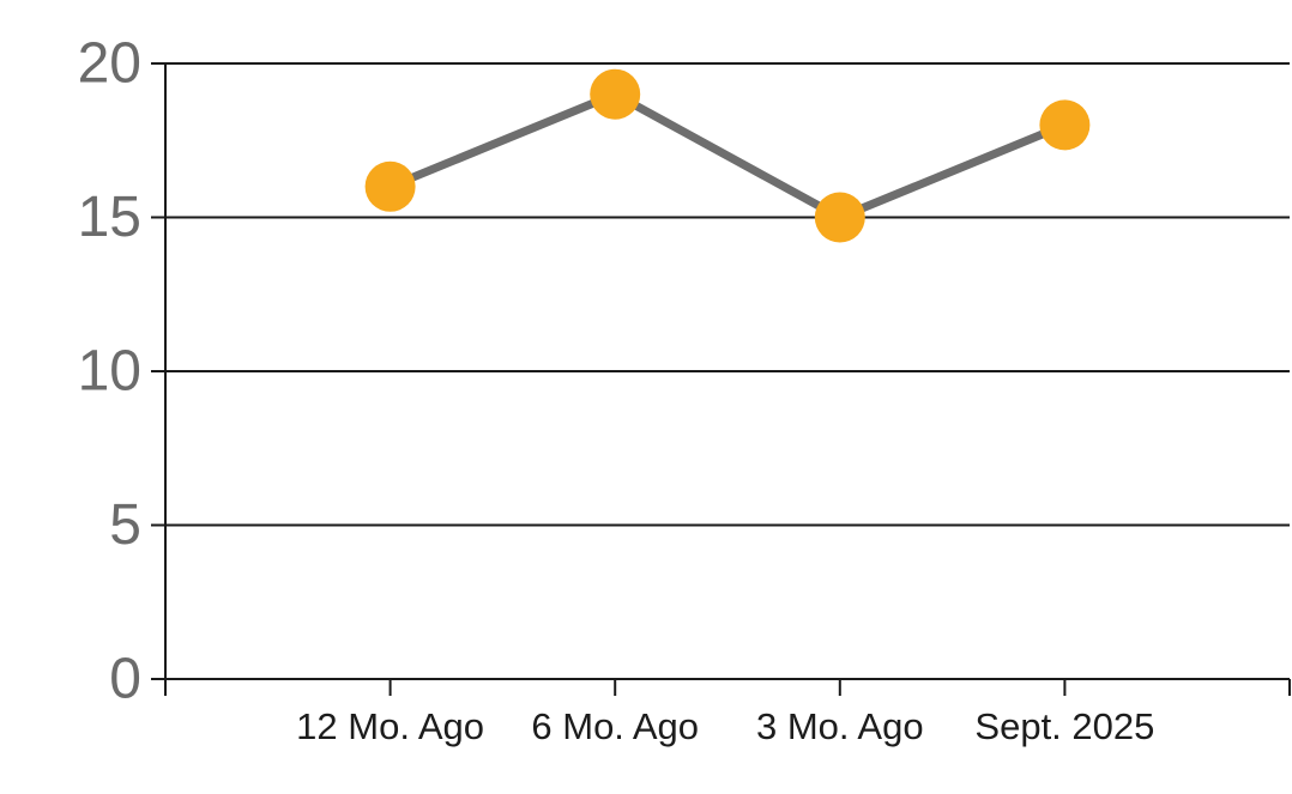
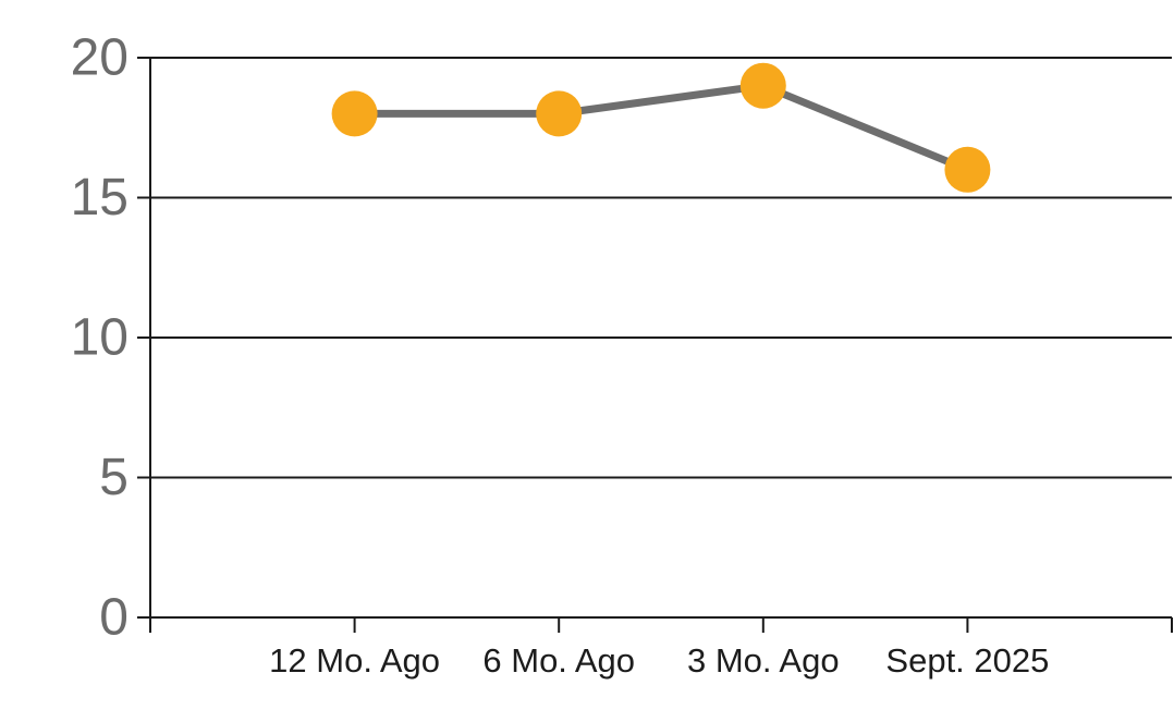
12 Mo. Ago: 16 -> 18
6 Mo. Ago: 19 -> 18
3 Mo. Ago: 15 -> 19
Sept. 2025: 18 -> 16
